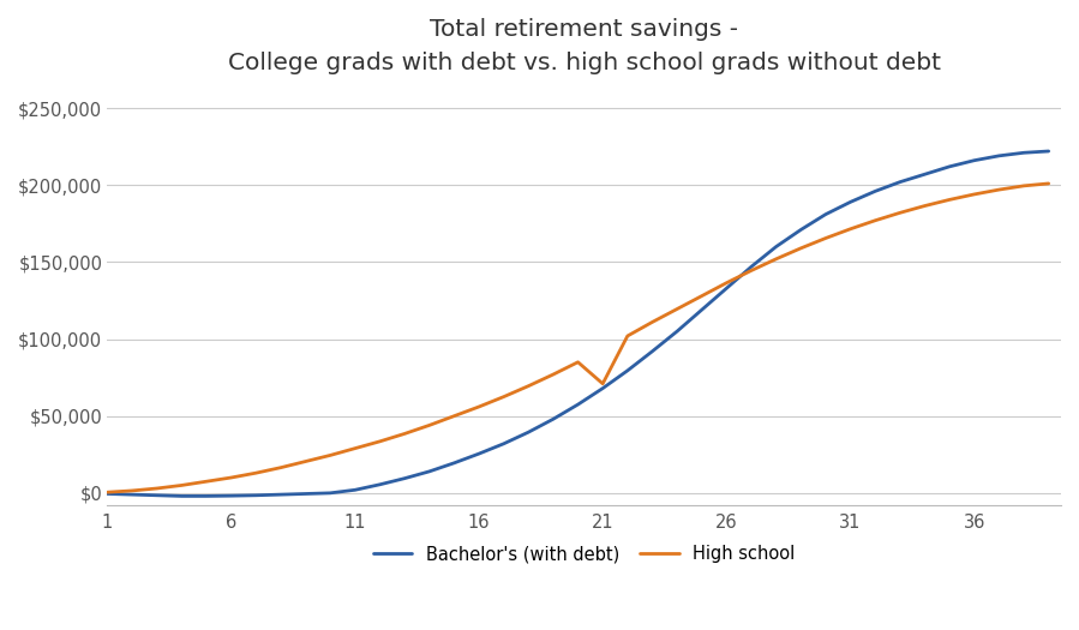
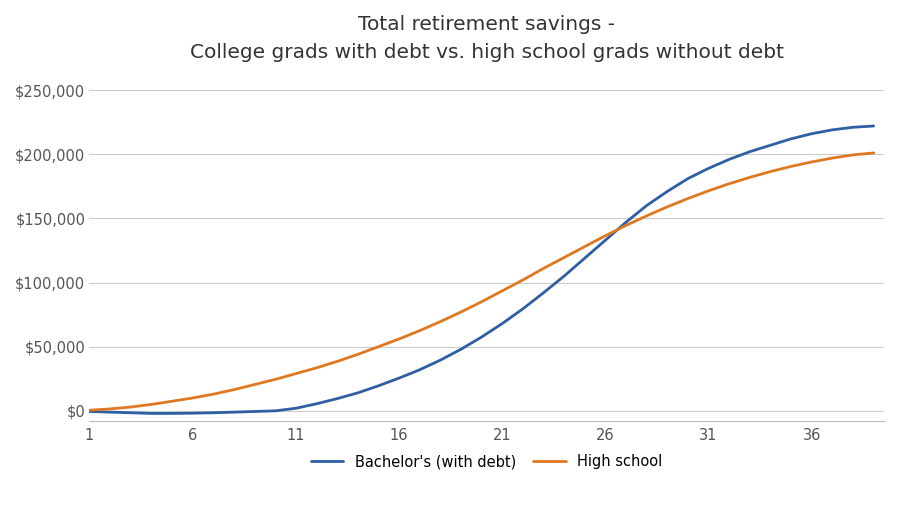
High school/21: $71,000 -> $94,000
